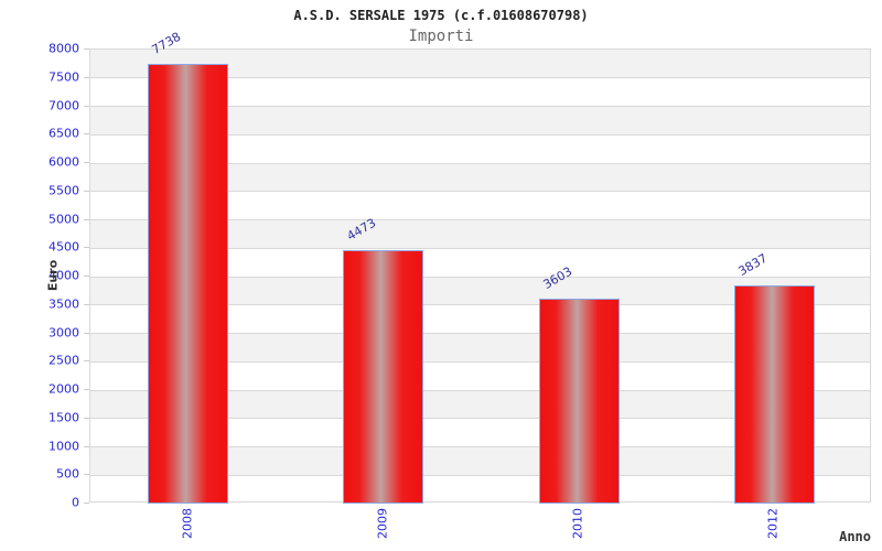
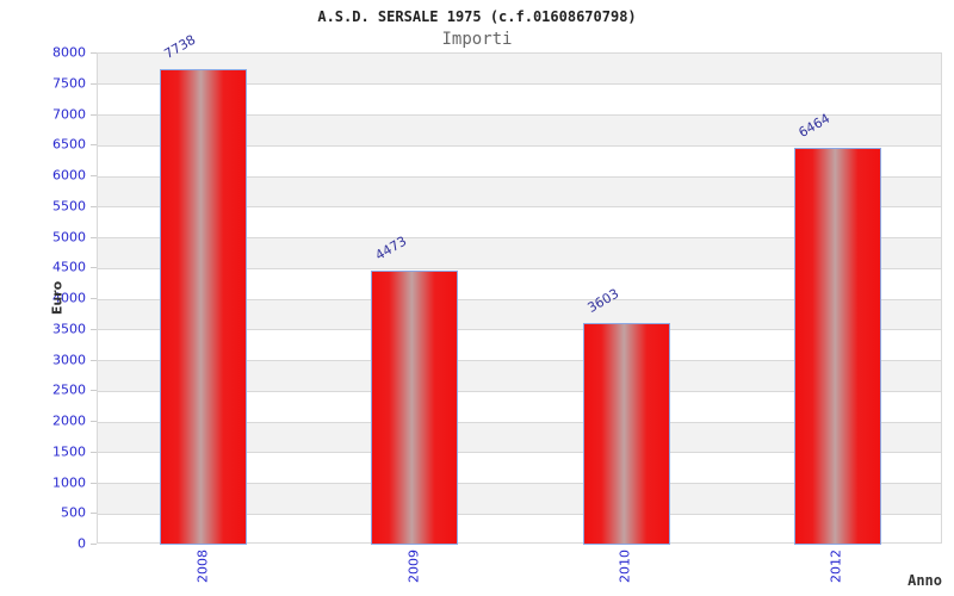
2012: 3837 -> 6464
